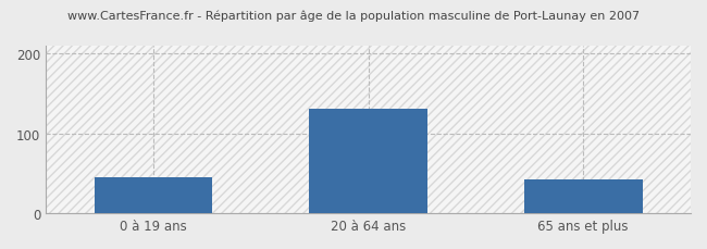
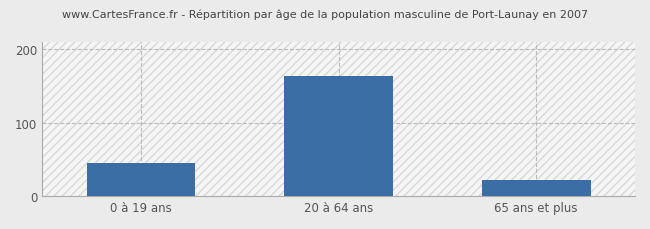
20 à 64 ans: 130 -> 163
65 ans et plus: 42 -> 22
